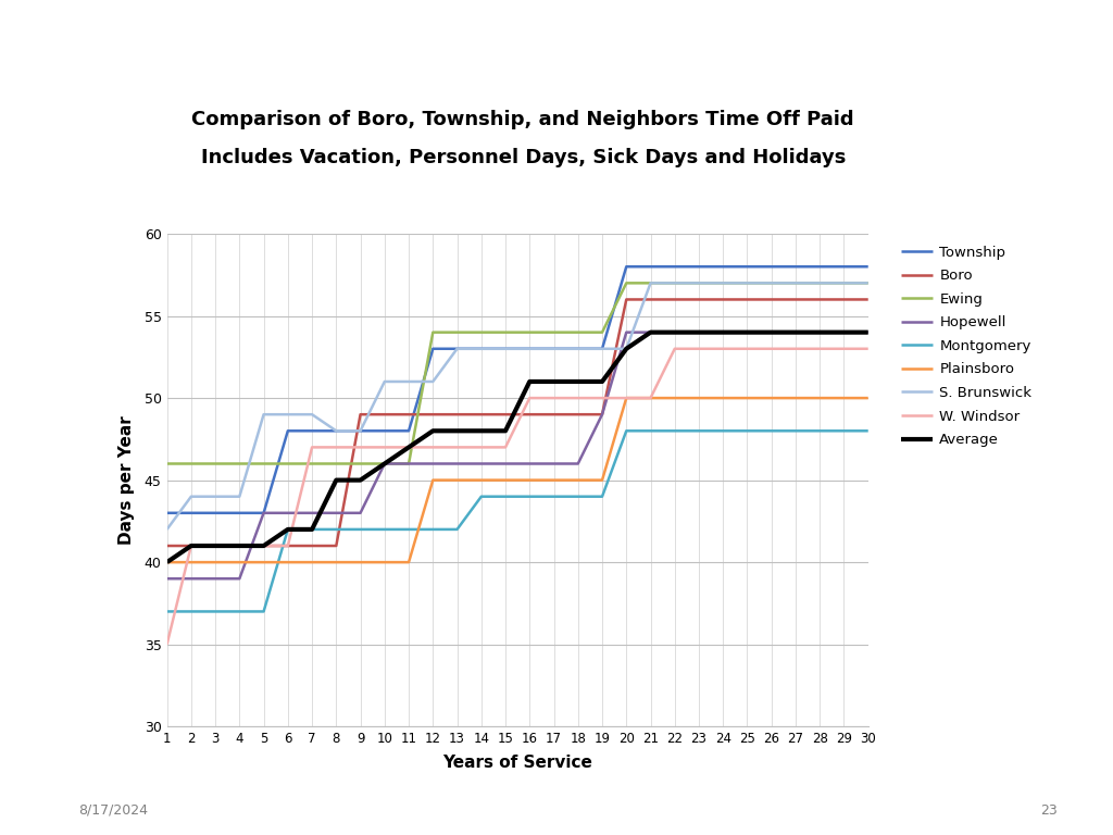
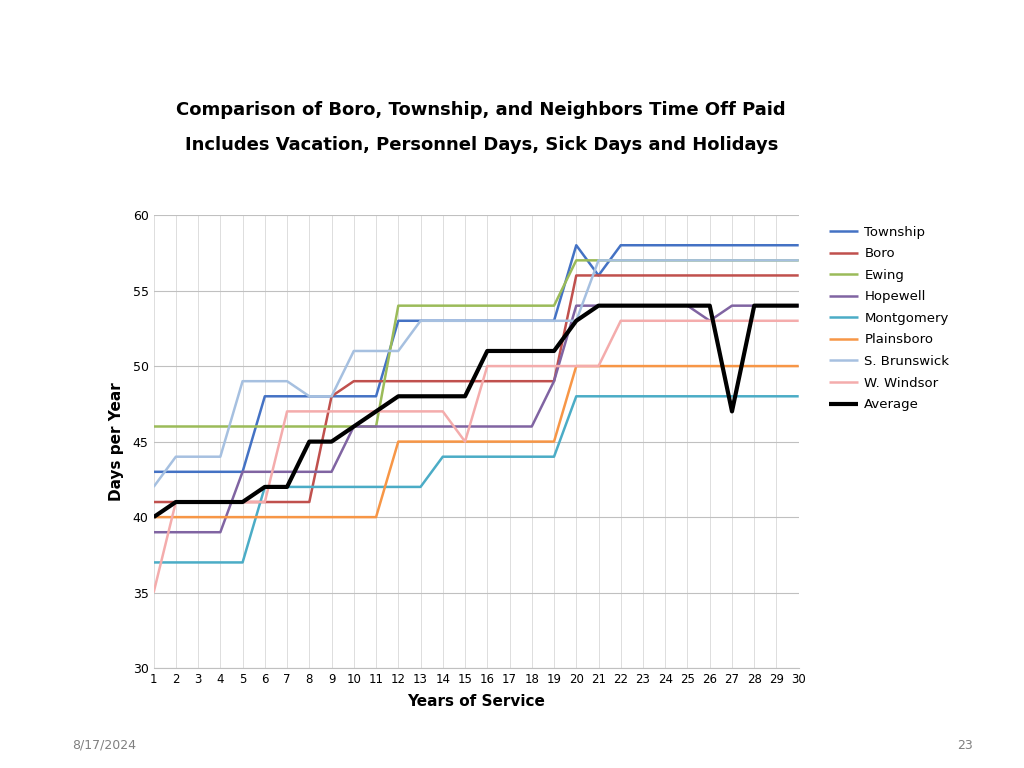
Boro/9: 49 -> 48
W. Windsor/15: 47 -> 45
Township/21: 58 -> 56
Hopewell/26: 54 -> 53
Average/27: 54 -> 47
